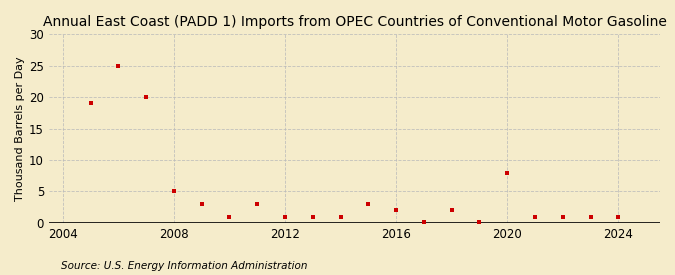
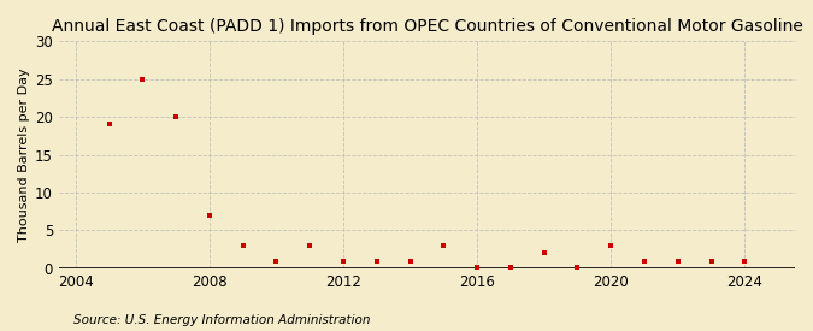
2008: 5.0 -> 7.0
2016: 2.0 -> 0.2
2020: 8.0 -> 3.0
